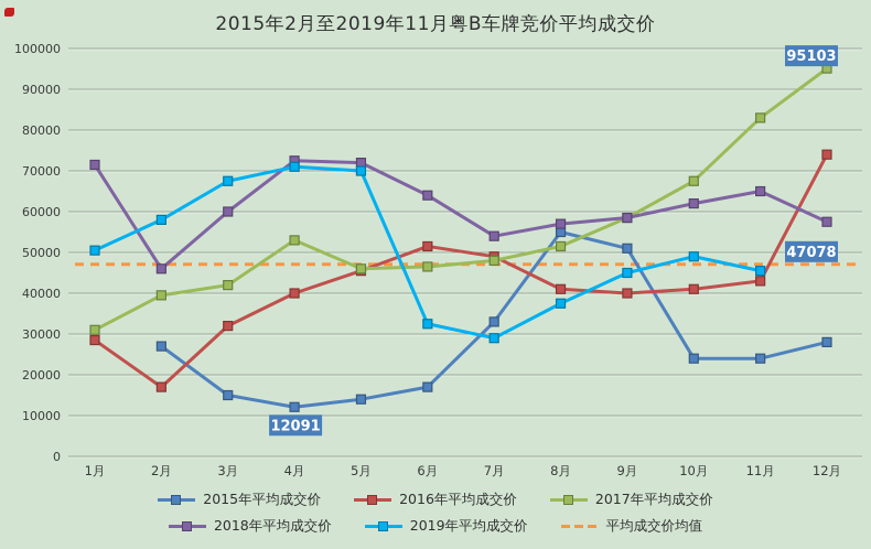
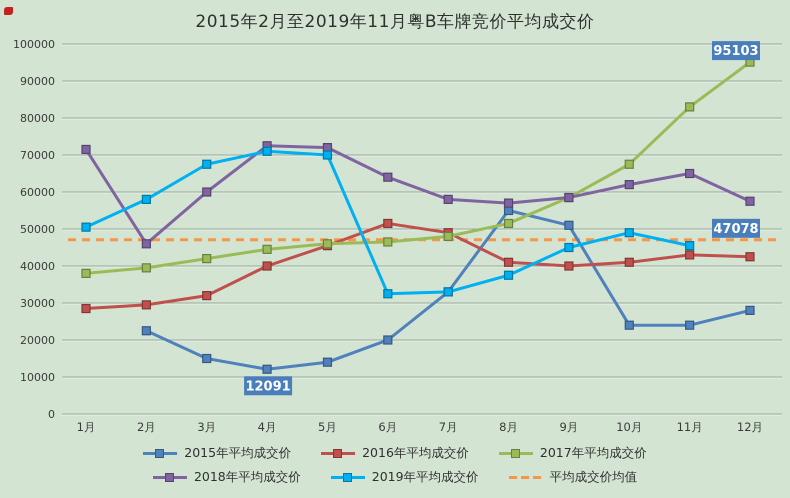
2017年平均成交价/1月: 31000 -> 38000
2015年平均成交价/2月: 27000 -> 22000
2016年平均成交价/2月: 17000 -> 30000
2017年平均成交价/4月: 53000 -> 44000
2015年平均成交价/6月: 17000 -> 20000
2018年平均成交价/7月: 54000 -> 58000
2019年平均成交价/7月: 29000 -> 33000
2016年平均成交价/12月: 74000 -> 42000
